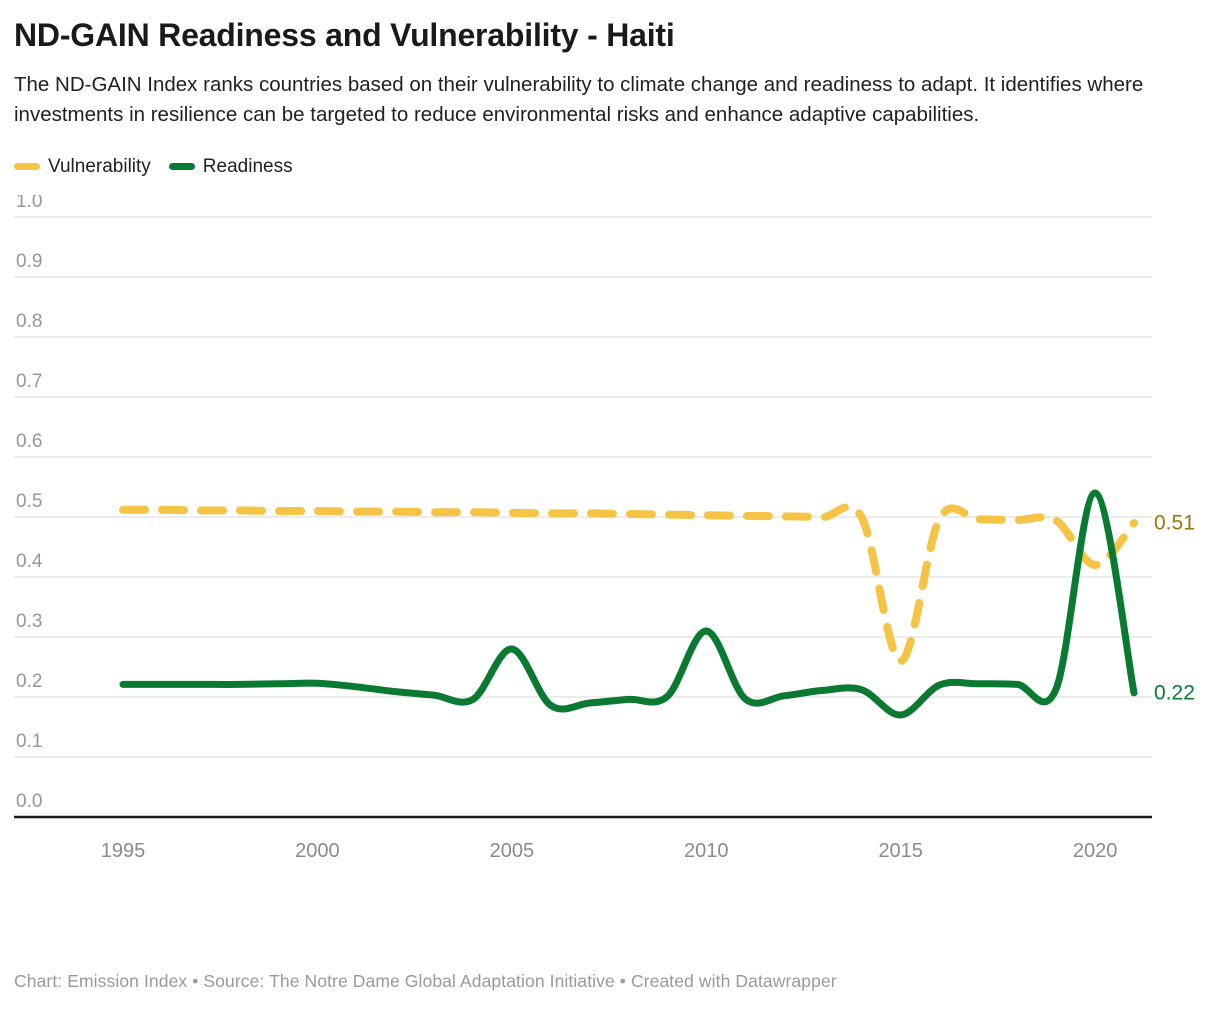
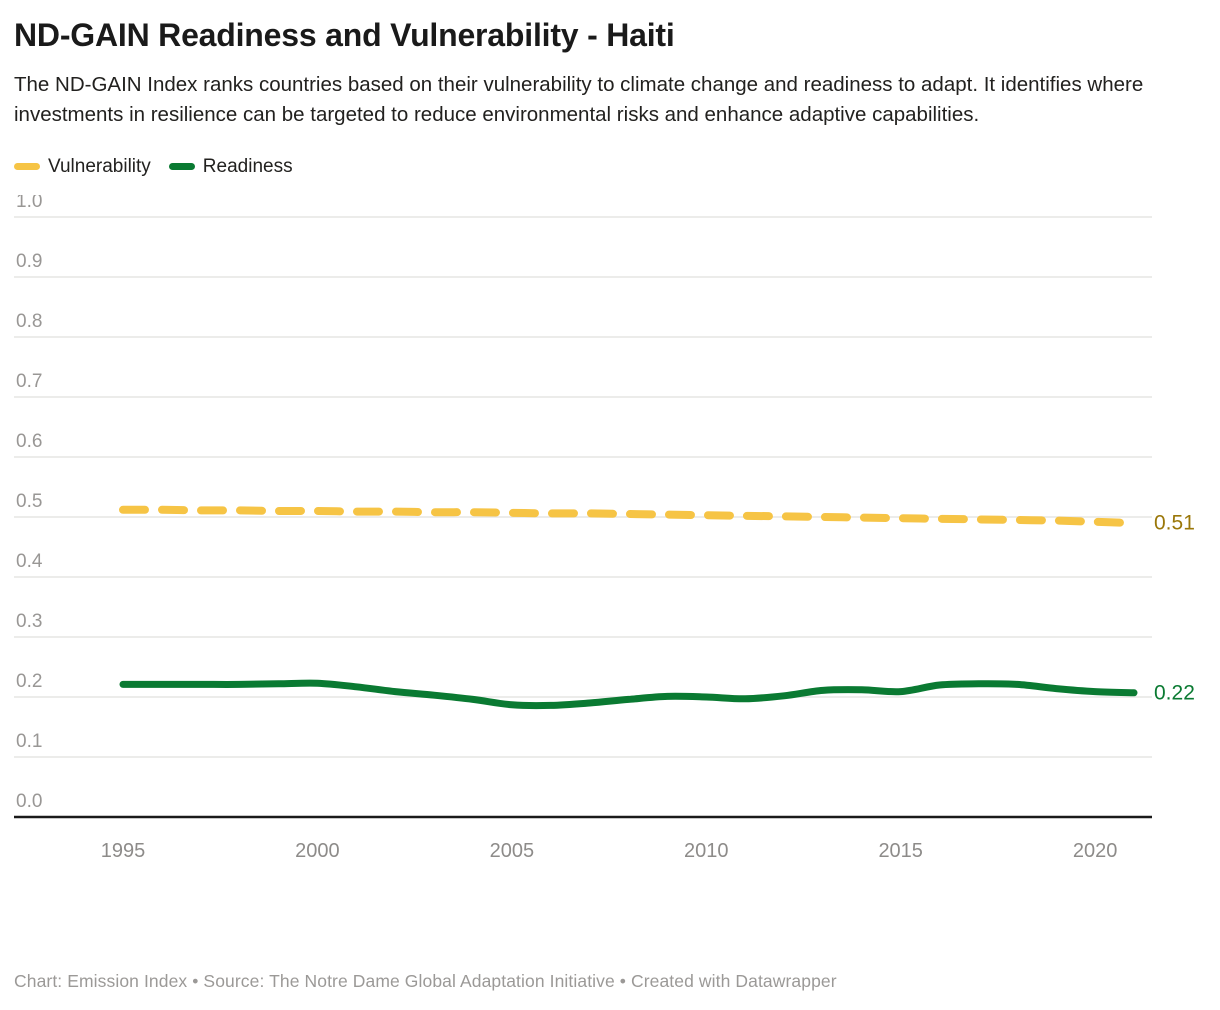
Readiness/2005: 0.28 -> 0.19
Readiness/2010: 0.31 -> 0.20
Vulnerability/2015: 0.26 -> 0.50
Readiness/2015: 0.17 -> 0.21
Vulnerability/2020: 0.42 -> 0.49
Readiness/2020: 0.54 -> 0.21
